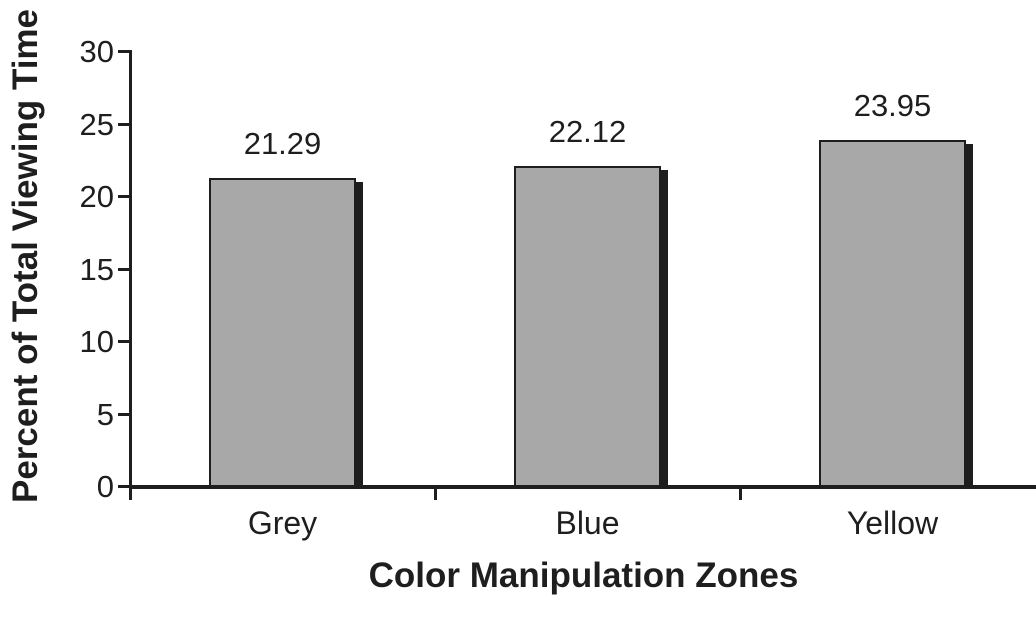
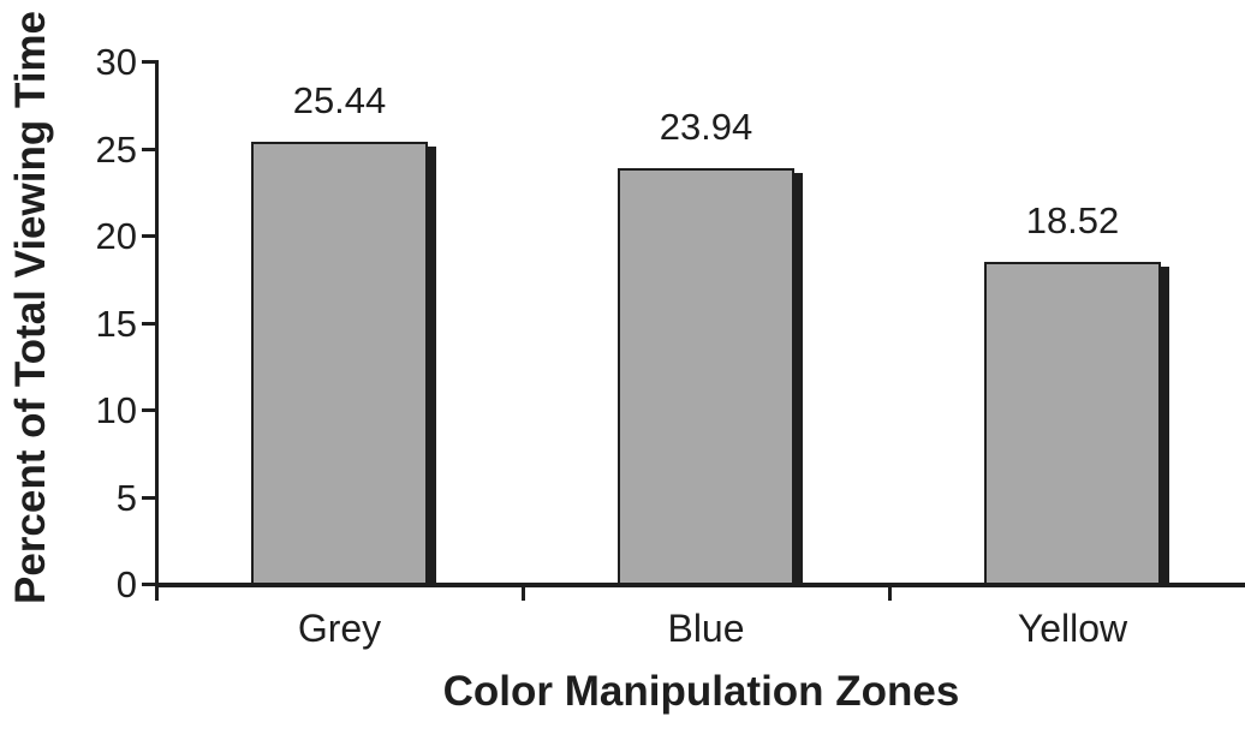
Grey: 21.29 -> 25.44
Blue: 22.12 -> 23.94
Yellow: 23.95 -> 18.52
